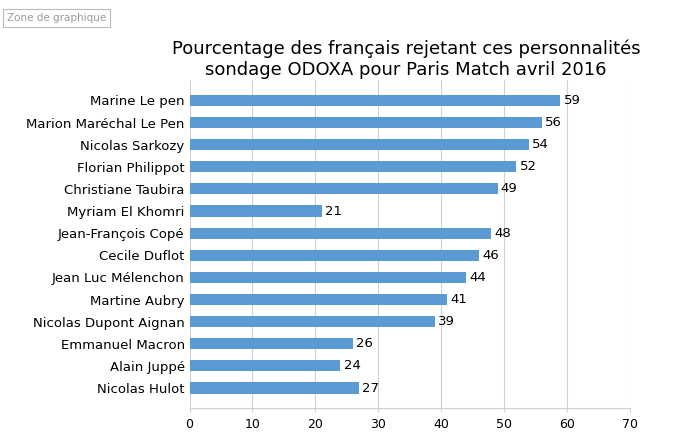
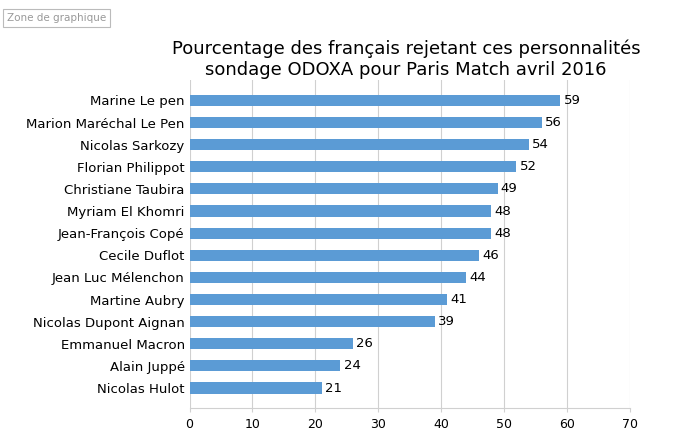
Myriam El Khomri: 21 -> 48
Nicolas Hulot: 27 -> 21
